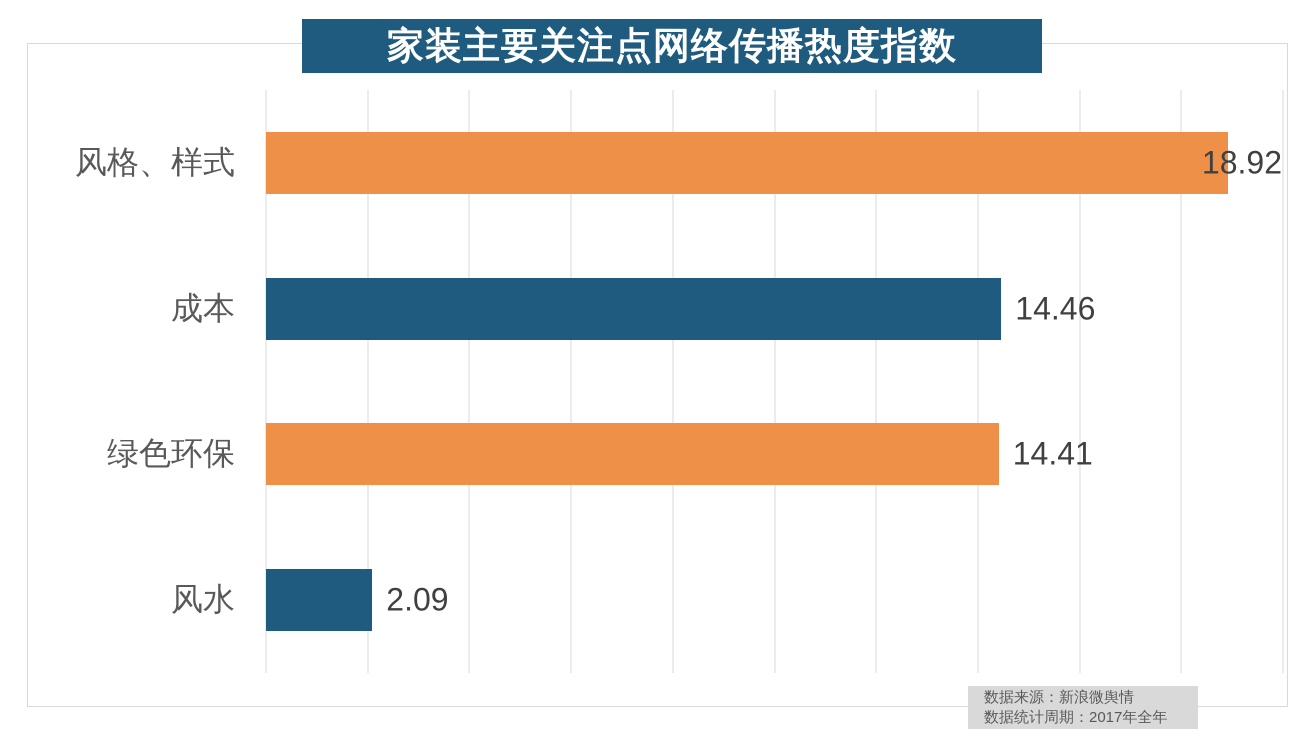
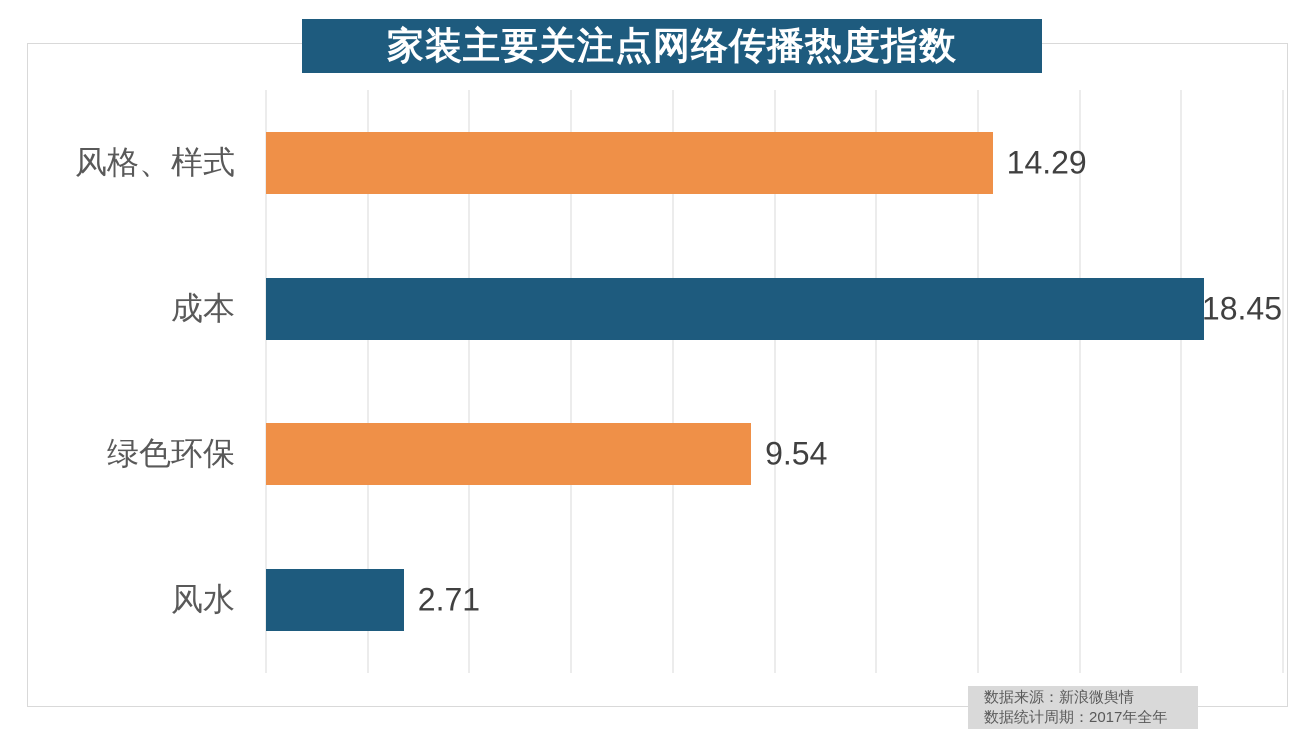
风格、样式: 18.92 -> 14.29
成本: 14.46 -> 18.45
绿色环保: 14.41 -> 9.54
风水: 2.09 -> 2.71
